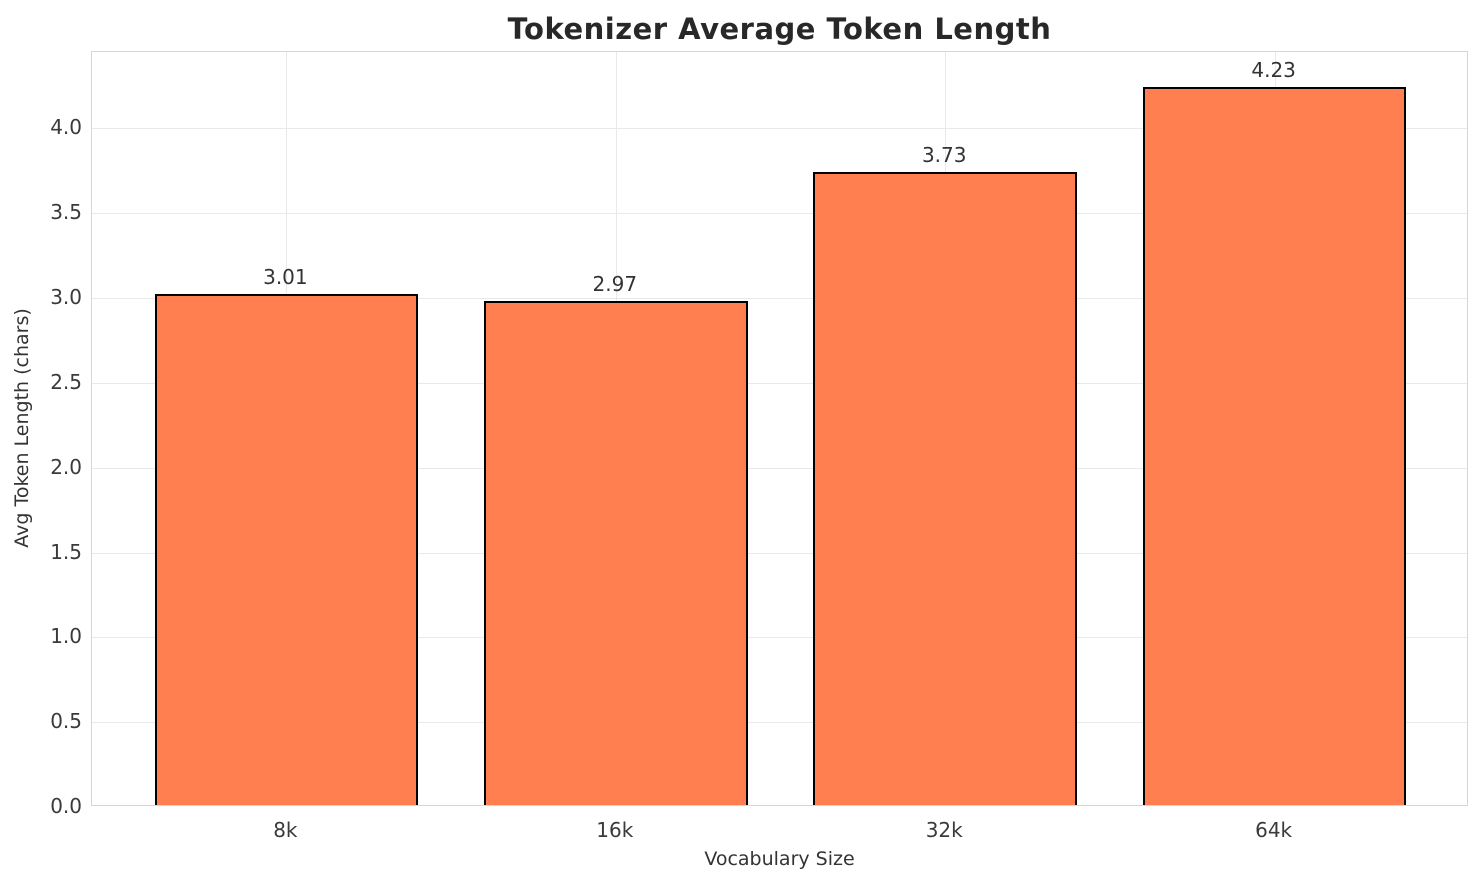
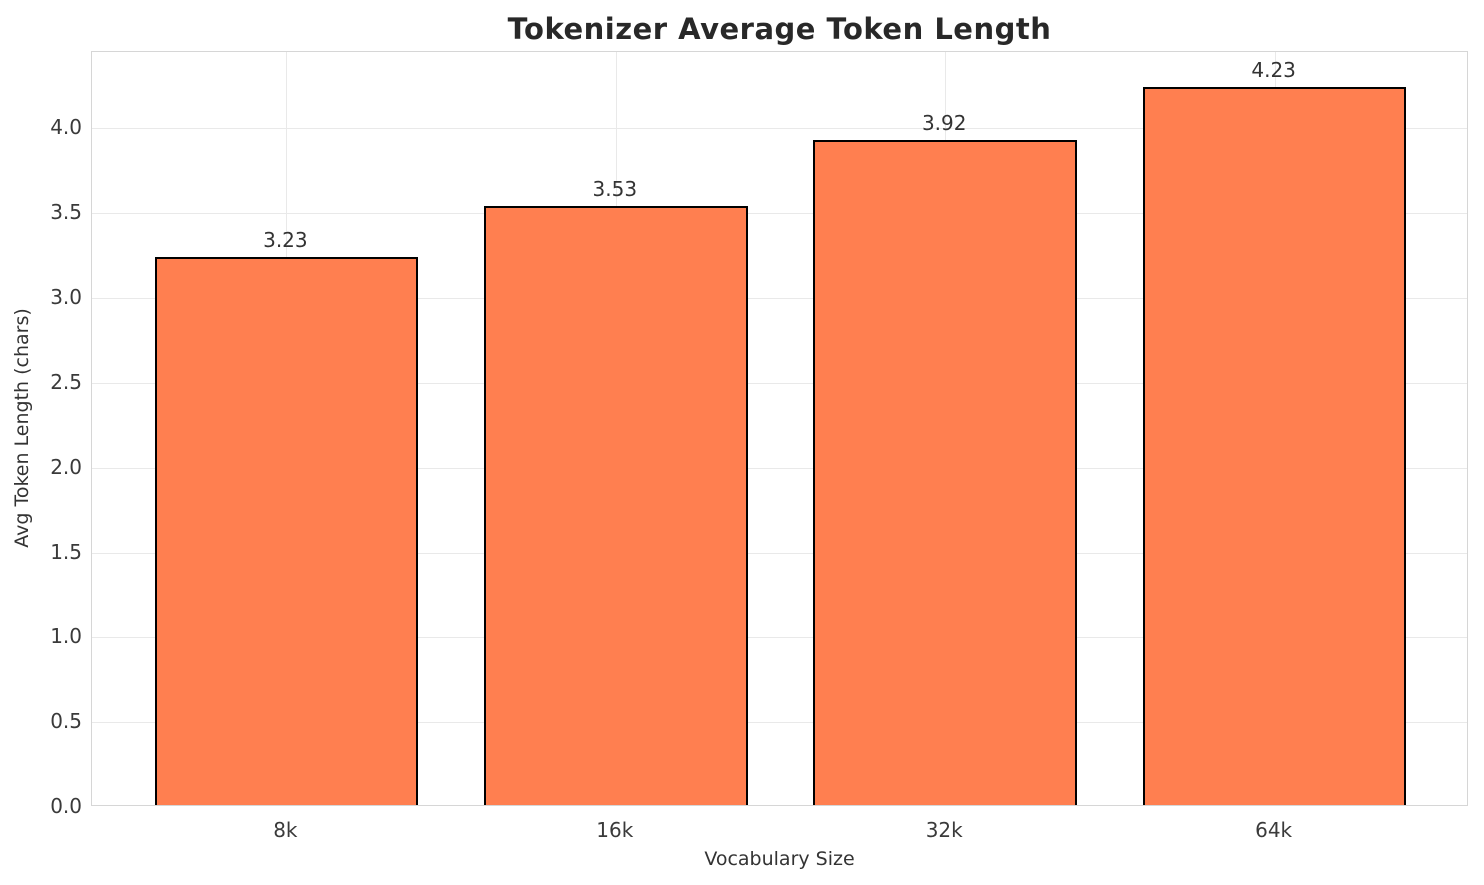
8k: 3.01 -> 3.23
16k: 2.97 -> 3.53
32k: 3.73 -> 3.92
